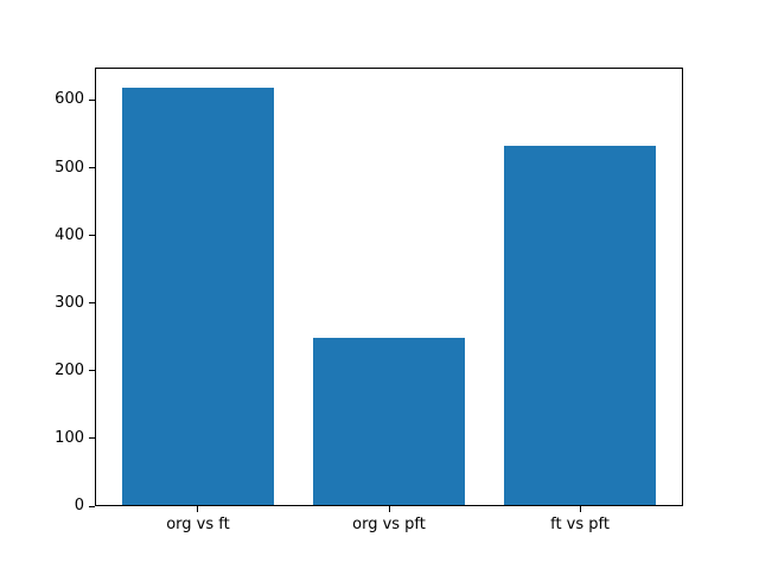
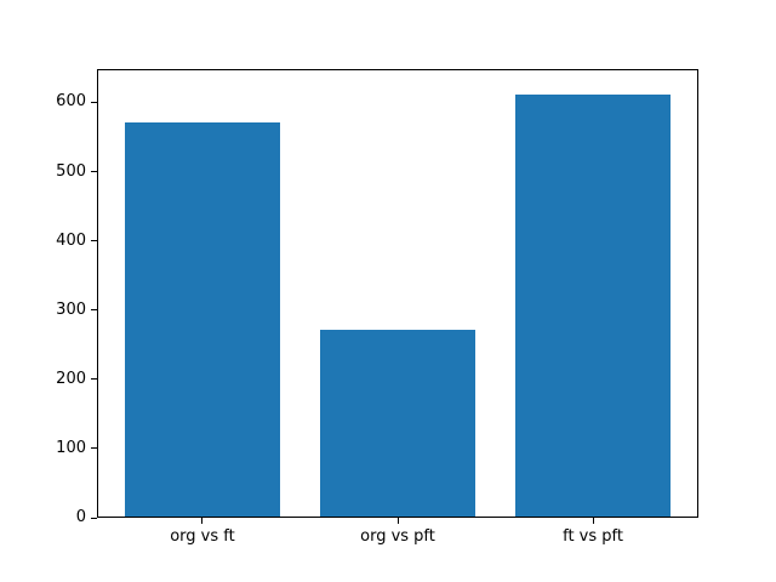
org vs ft: 620 -> 570
org vs pft: 250 -> 270
ft vs pft: 530 -> 610
